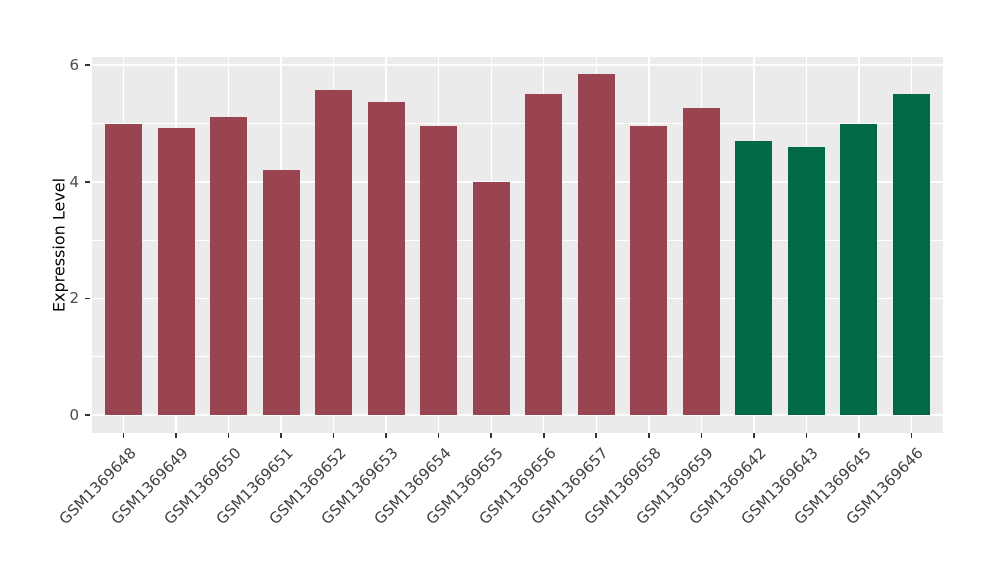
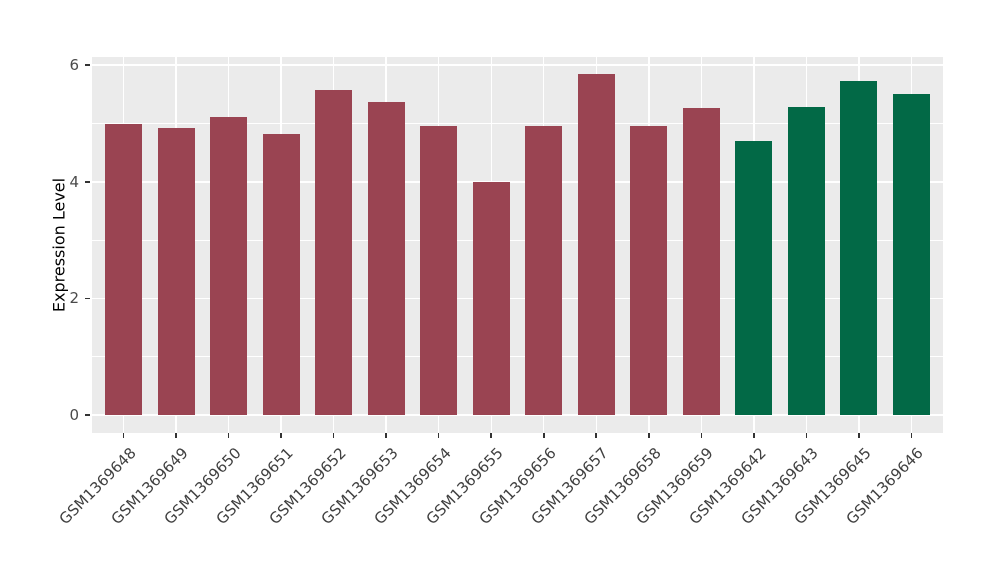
GSM1369651: 4.2 -> 4.8
GSM1369656: 5.5 -> 5.0
GSM1369643: 4.6 -> 5.3
GSM1369645: 5.0 -> 5.7
